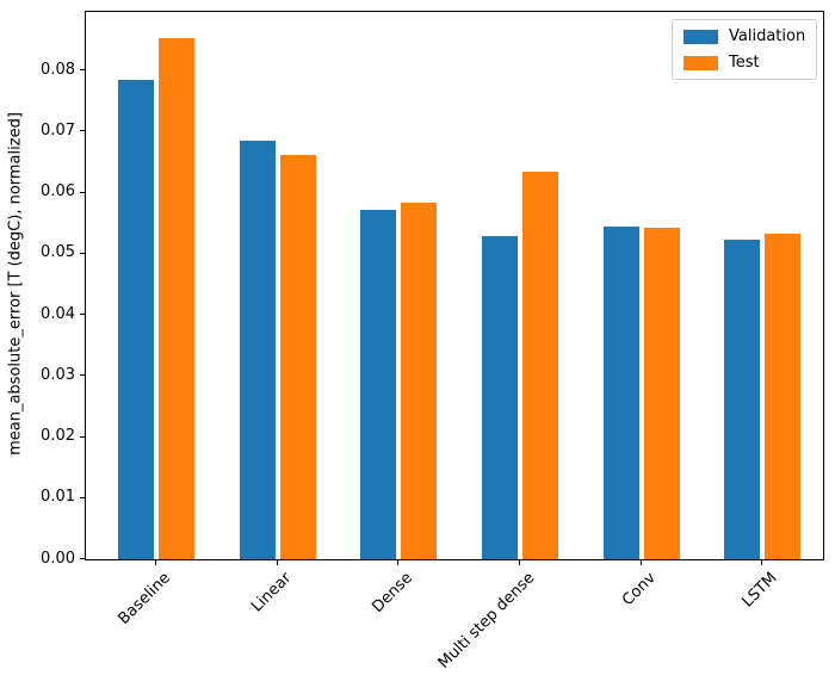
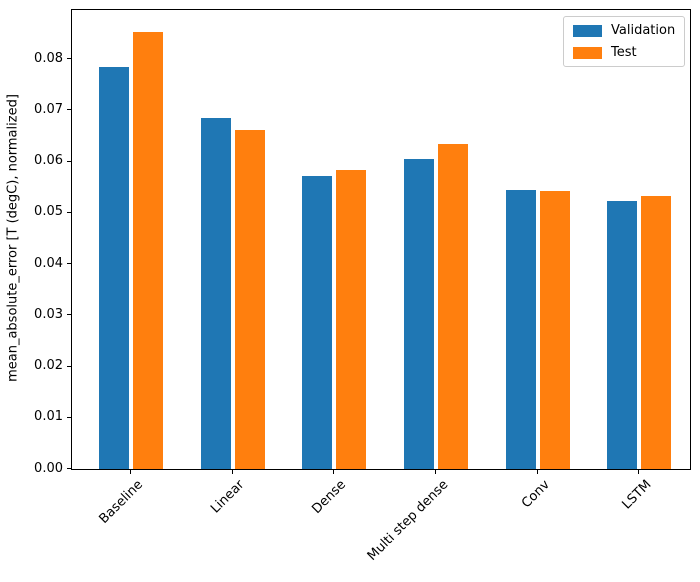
Validation/Multi step dense: 0.053 -> 0.061
